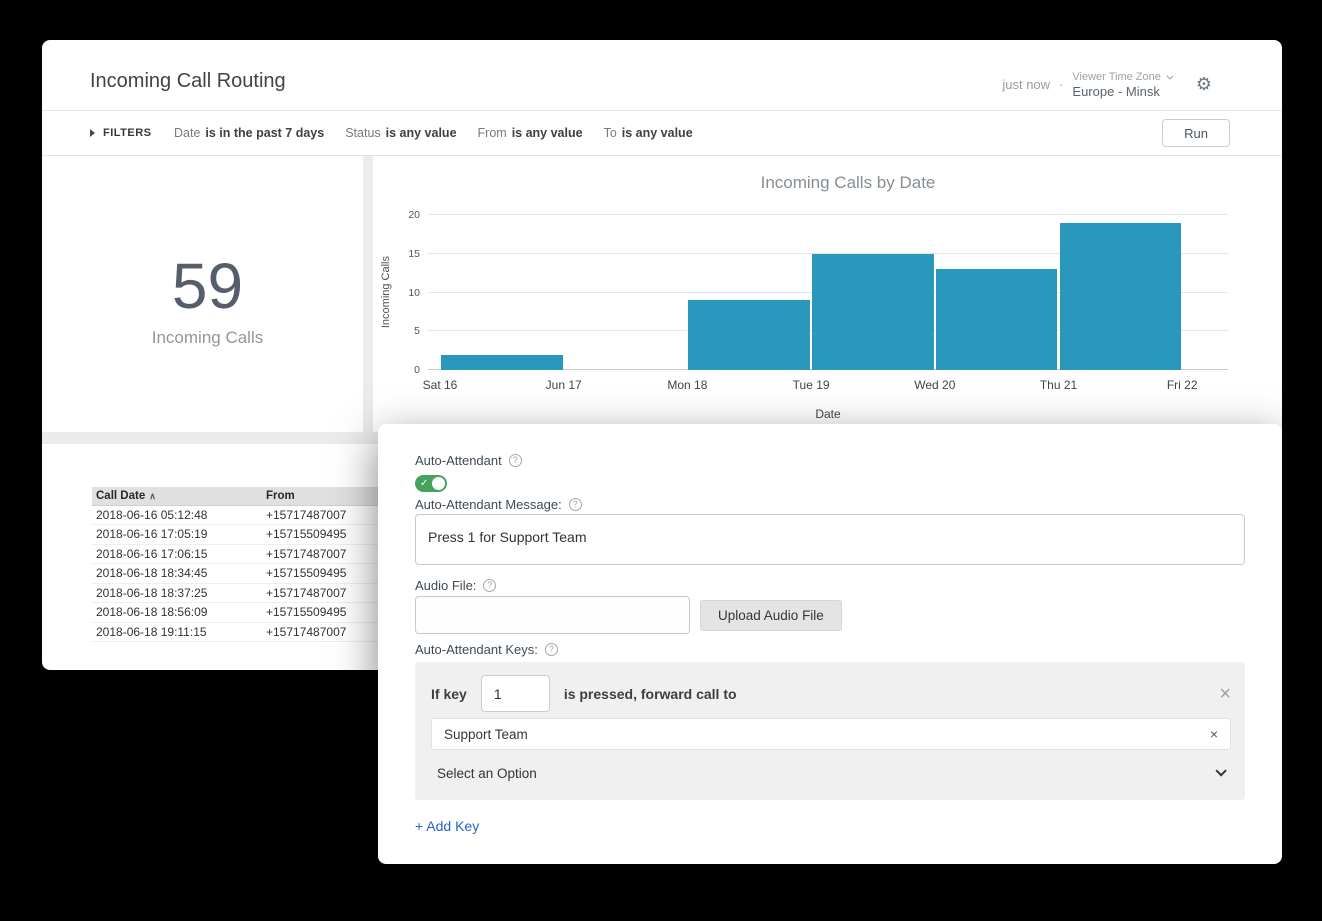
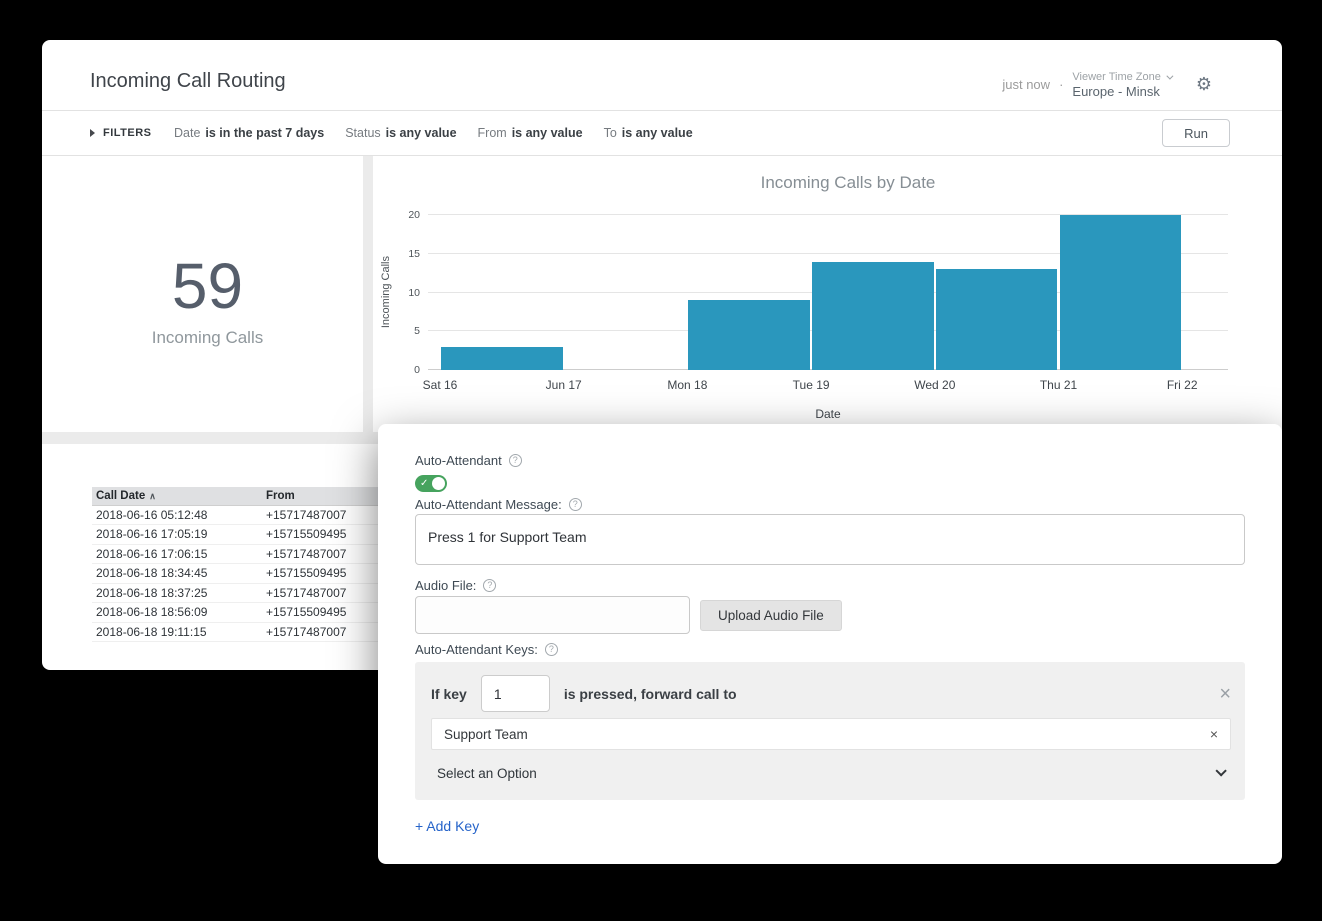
Sat 16: 2 -> 3
Tue 19: 15 -> 14
Thu 21: 19 -> 20
